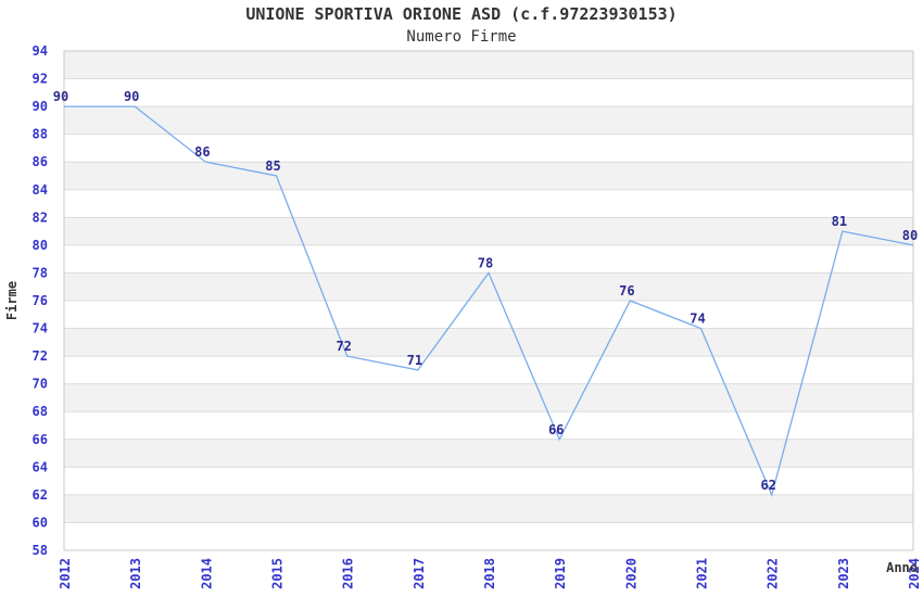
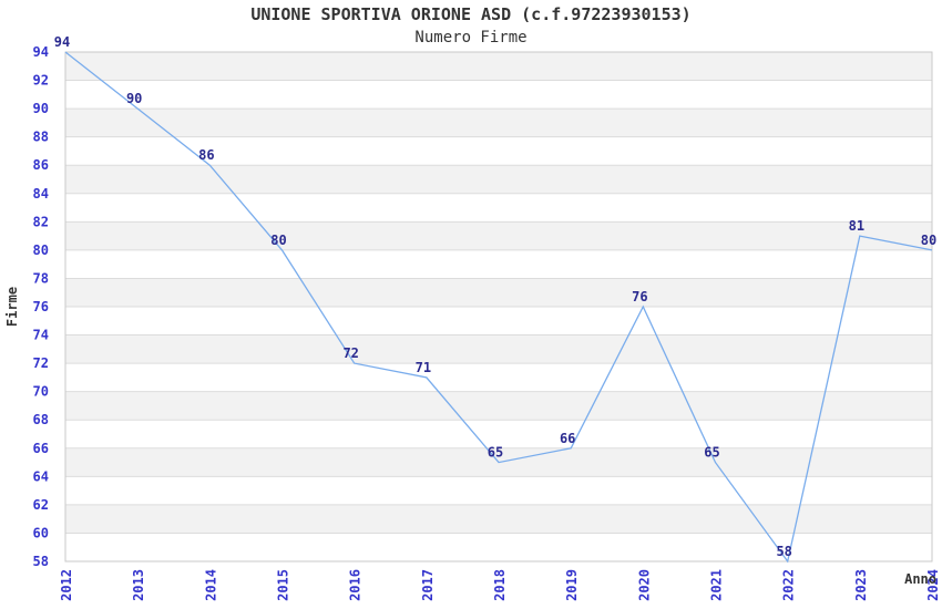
2012: 90 -> 94
2015: 85 -> 80
2018: 78 -> 65
2021: 74 -> 65
2022: 62 -> 58
